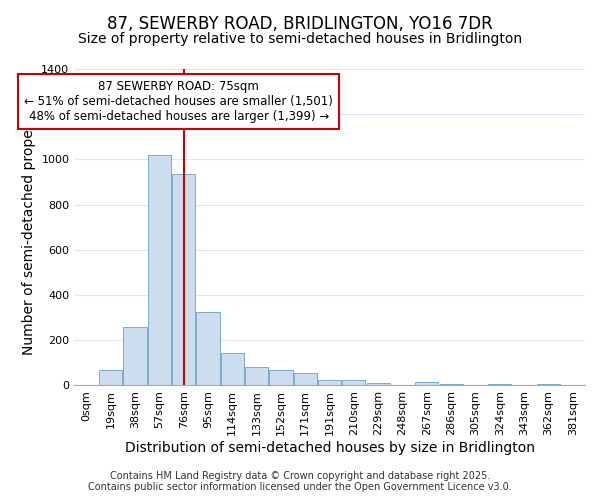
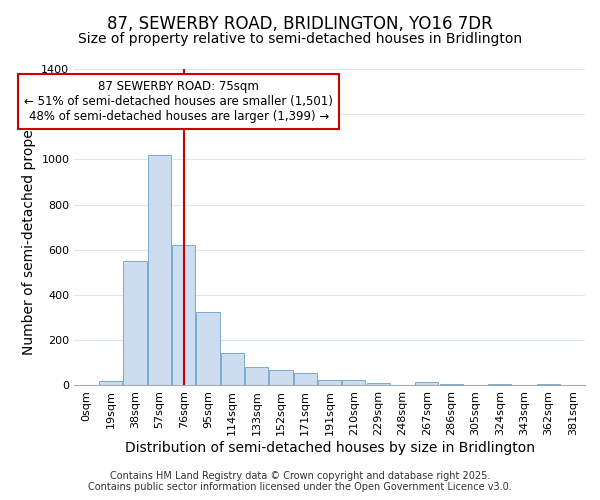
19sqm: 70 -> 20
38sqm: 260 -> 550
76sqm: 935 -> 620
